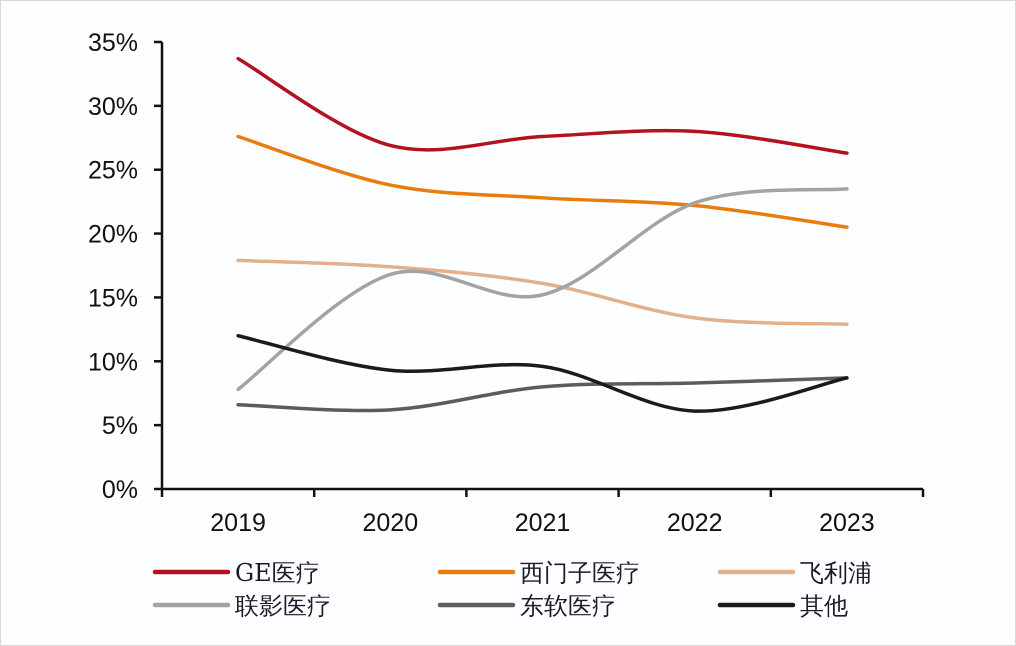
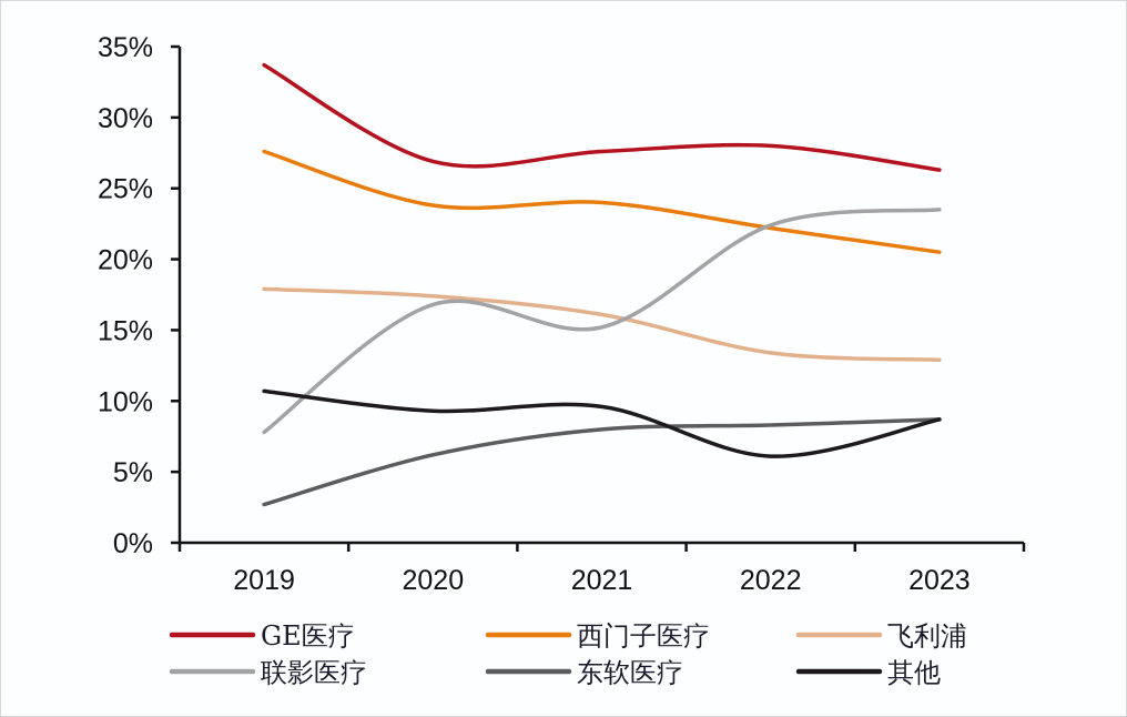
东软医疗/2019: 6.6% -> 2.7%
其他/2019: 12.0% -> 10.7%
西门子医疗/2021: 22.8% -> 24.0%
